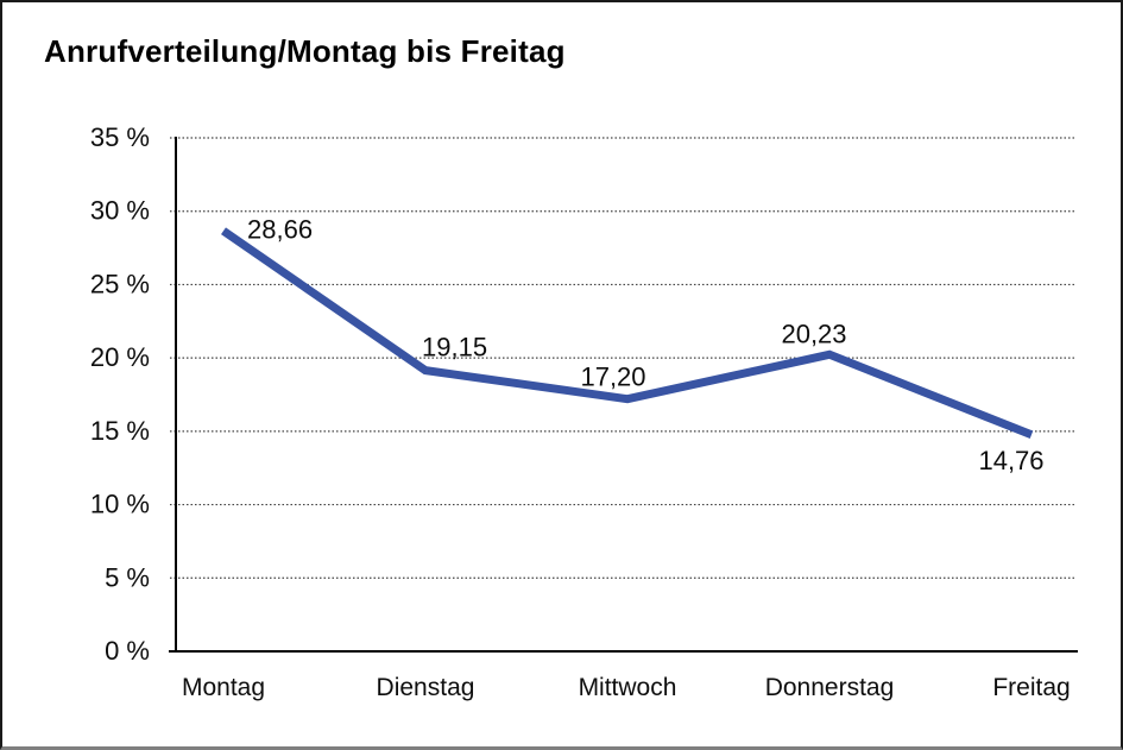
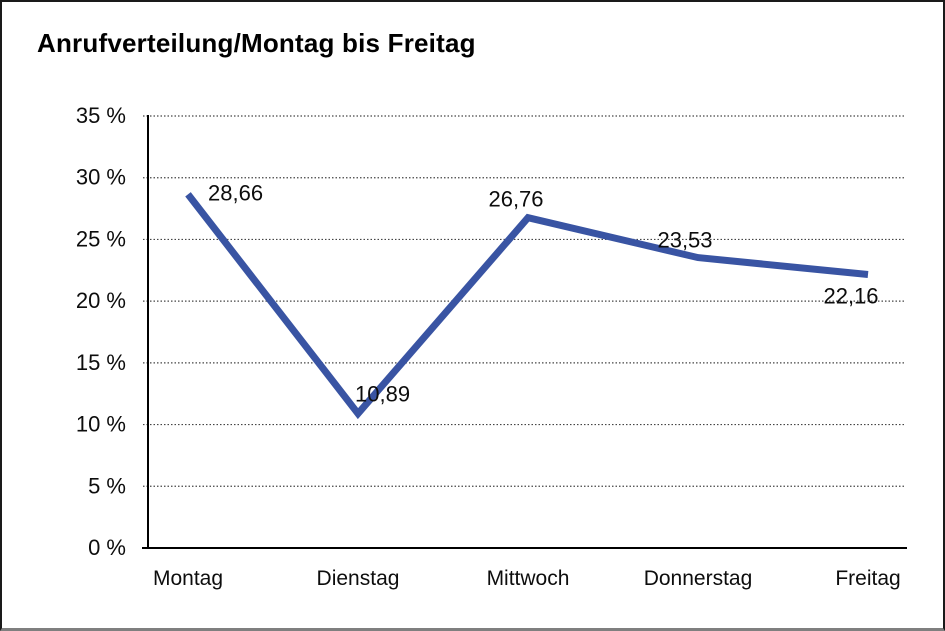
Dienstag: 19,15 -> 10,89
Mittwoch: 17,20 -> 26,76
Donnerstag: 20,23 -> 23,53
Freitag: 14,76 -> 22,16
